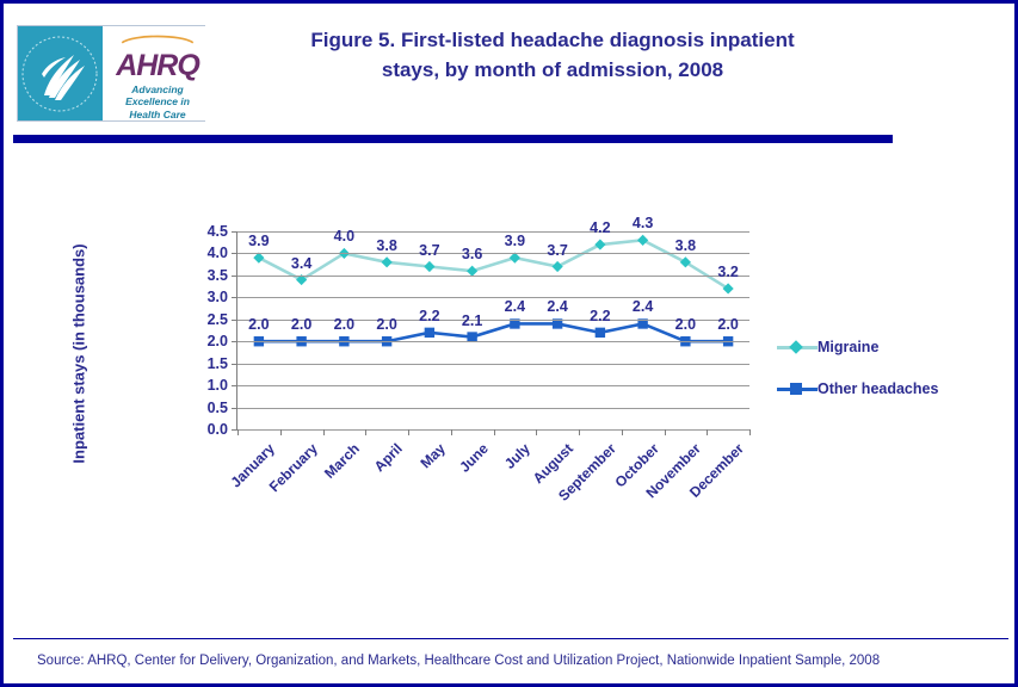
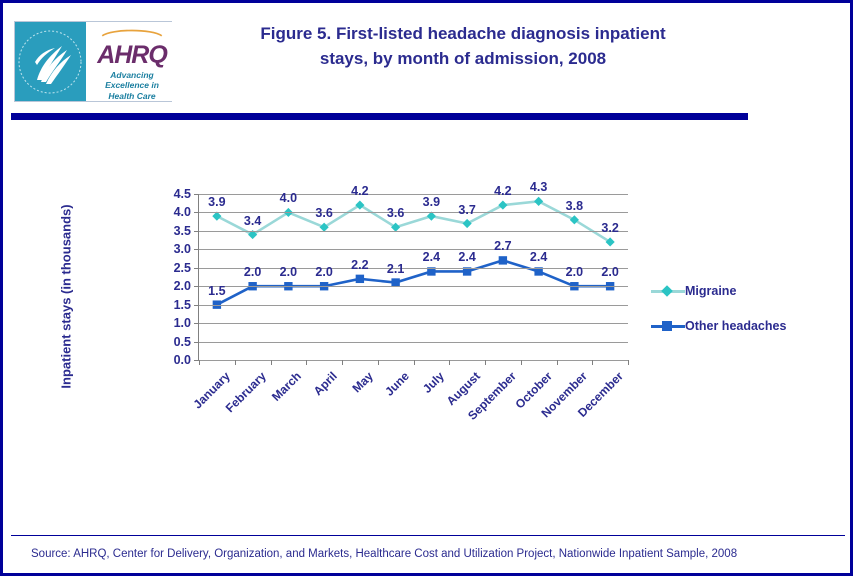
Other headaches/January: 2.0 -> 1.5
Migraine/April: 3.8 -> 3.6
Migraine/May: 3.7 -> 4.2
Other headaches/September: 2.2 -> 2.7
